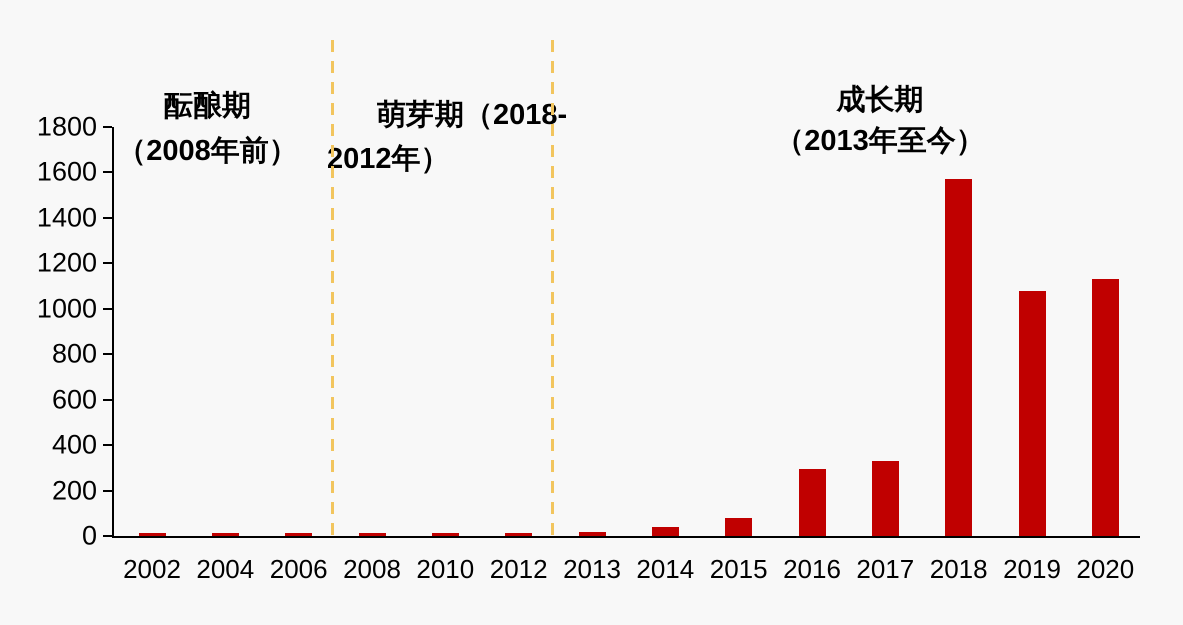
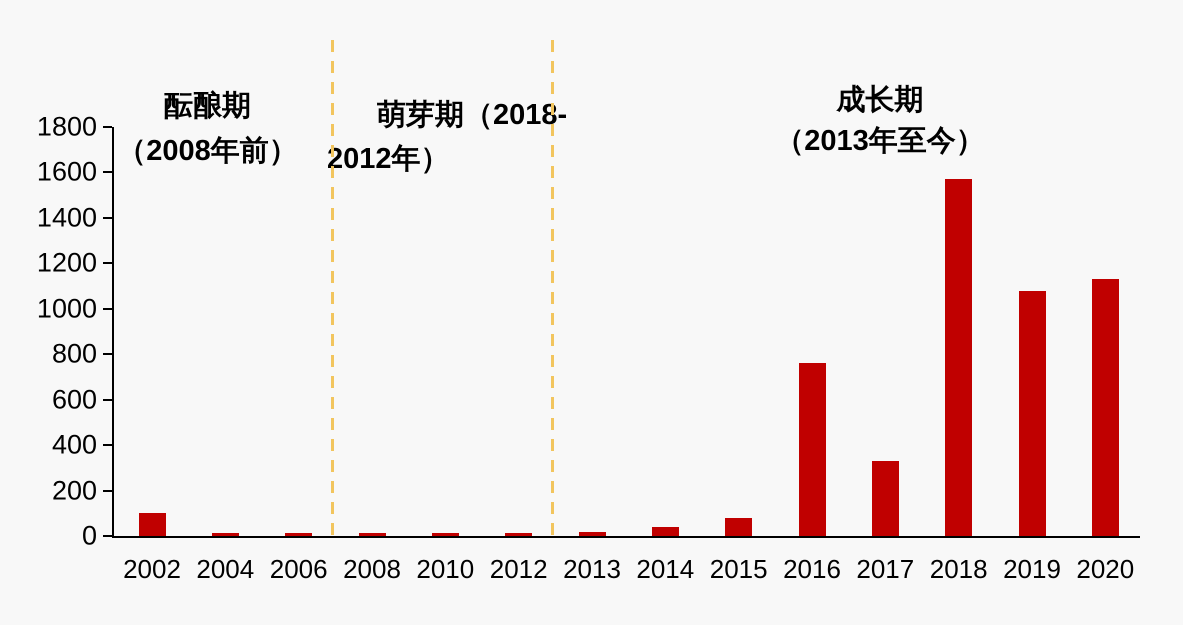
2002: 10 -> 100
2016: 300 -> 760
